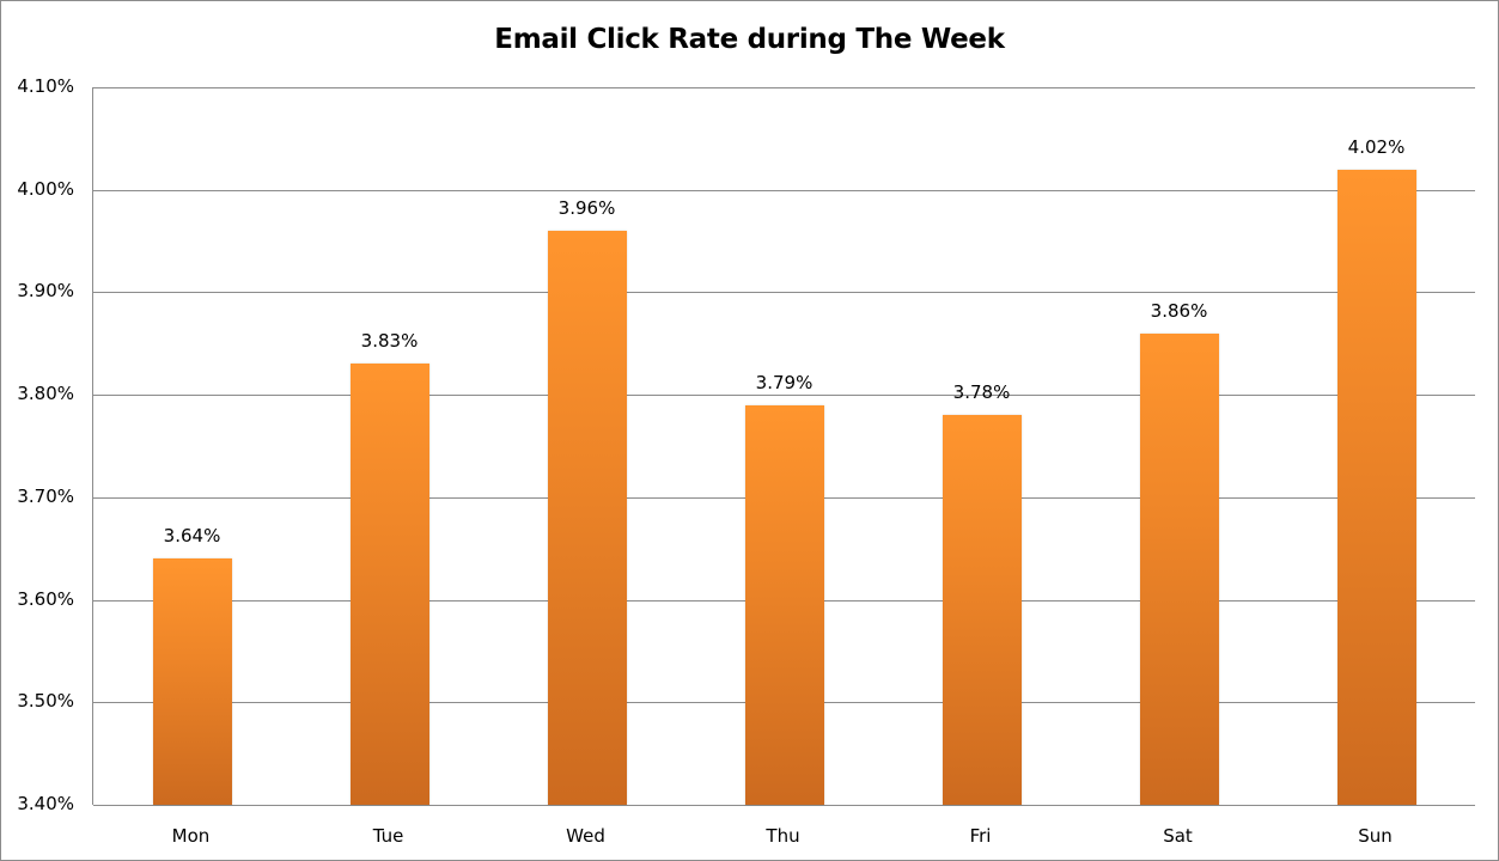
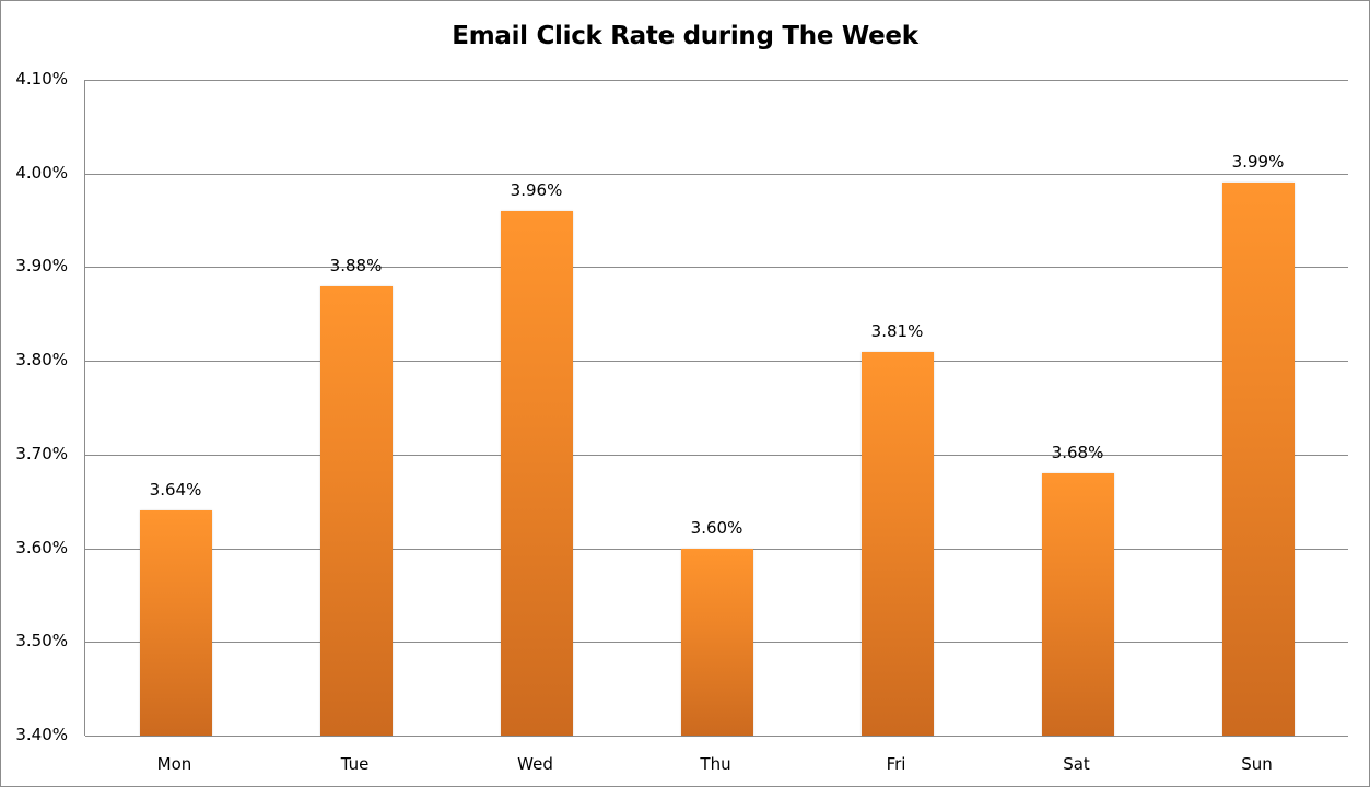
Tue: 3.83% -> 3.88%
Thu: 3.79% -> 3.60%
Fri: 3.78% -> 3.81%
Sat: 3.86% -> 3.68%
Sun: 4.02% -> 3.99%
